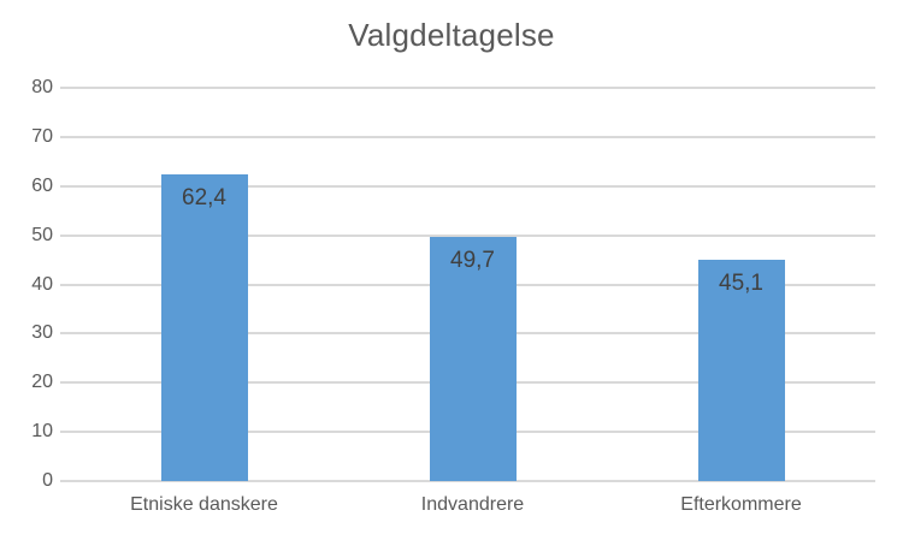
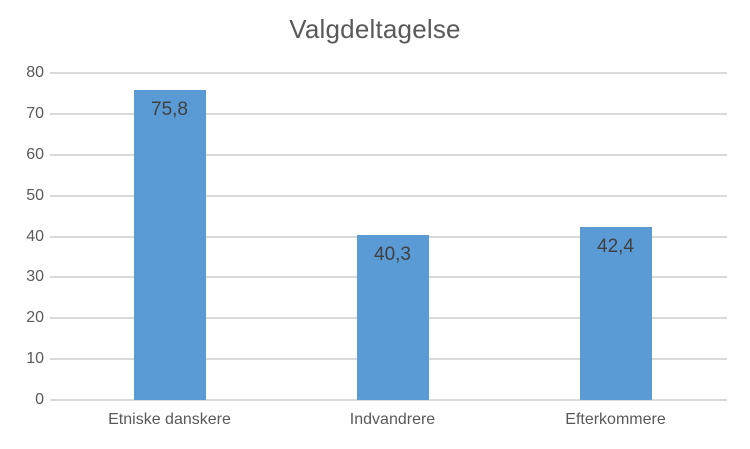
Etniske danskere: 62,4 -> 75,8
Indvandrere: 49,7 -> 40,3
Efterkommere: 45,1 -> 42,4
